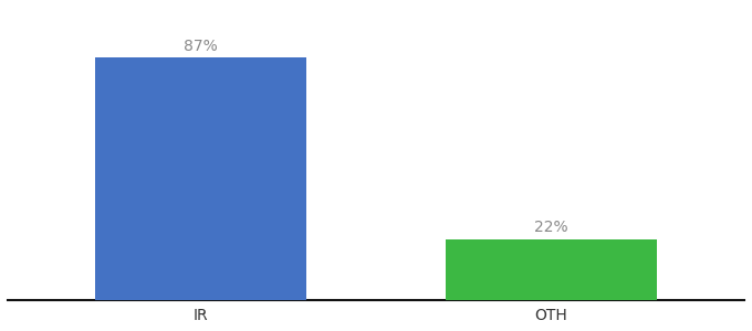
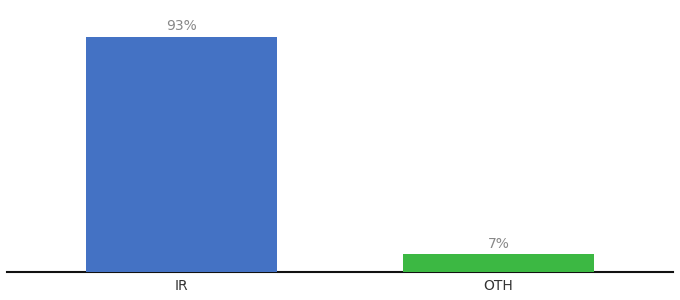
IR: 87% -> 93%
OTH: 22% -> 7%
